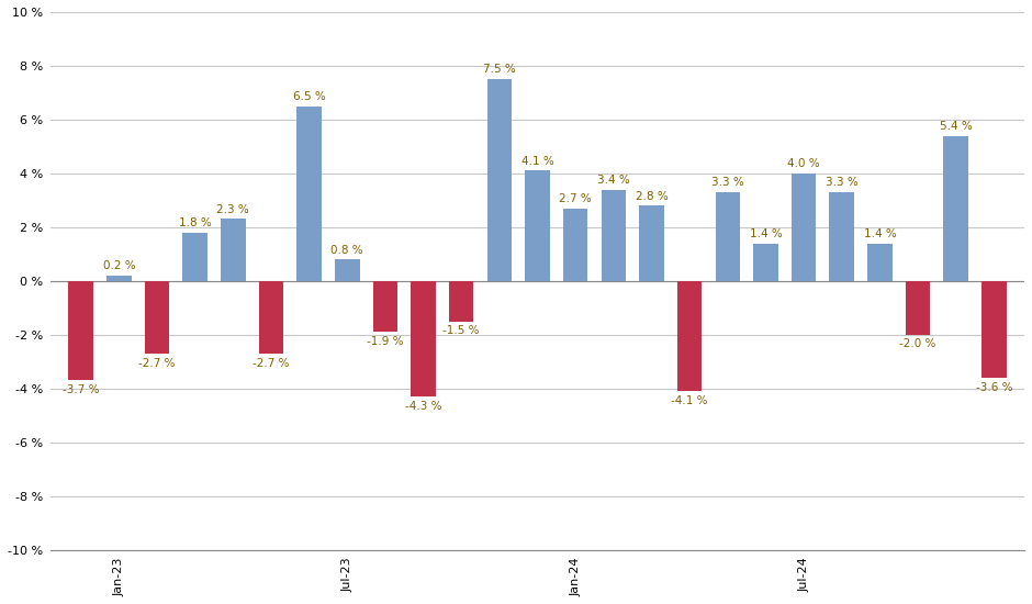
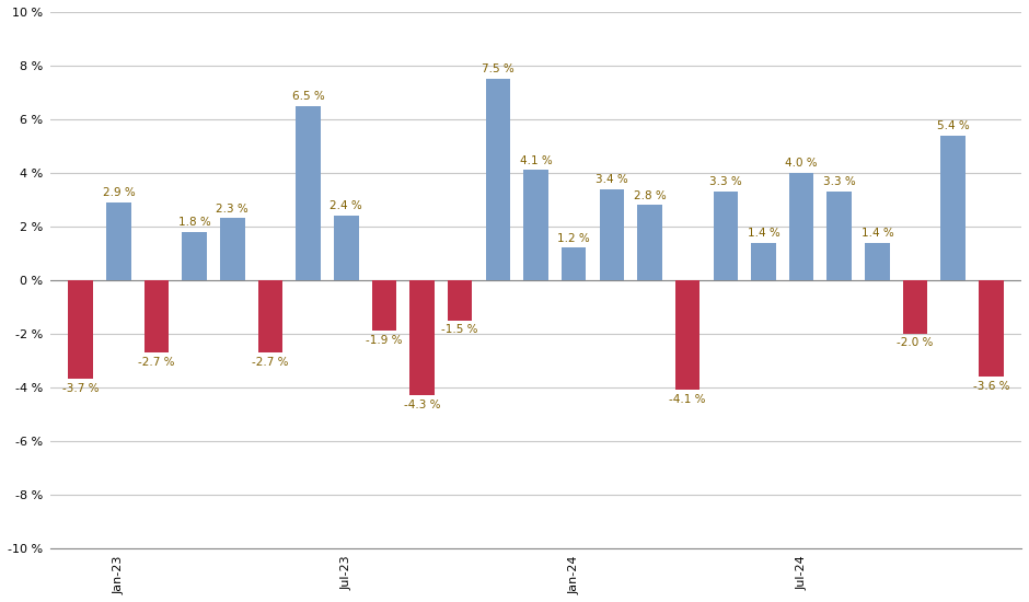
Jan-23: 0.2 -> 2.9
Jul-23: 0.8 -> 2.4
Jan-24: 2.7 -> 1.2
